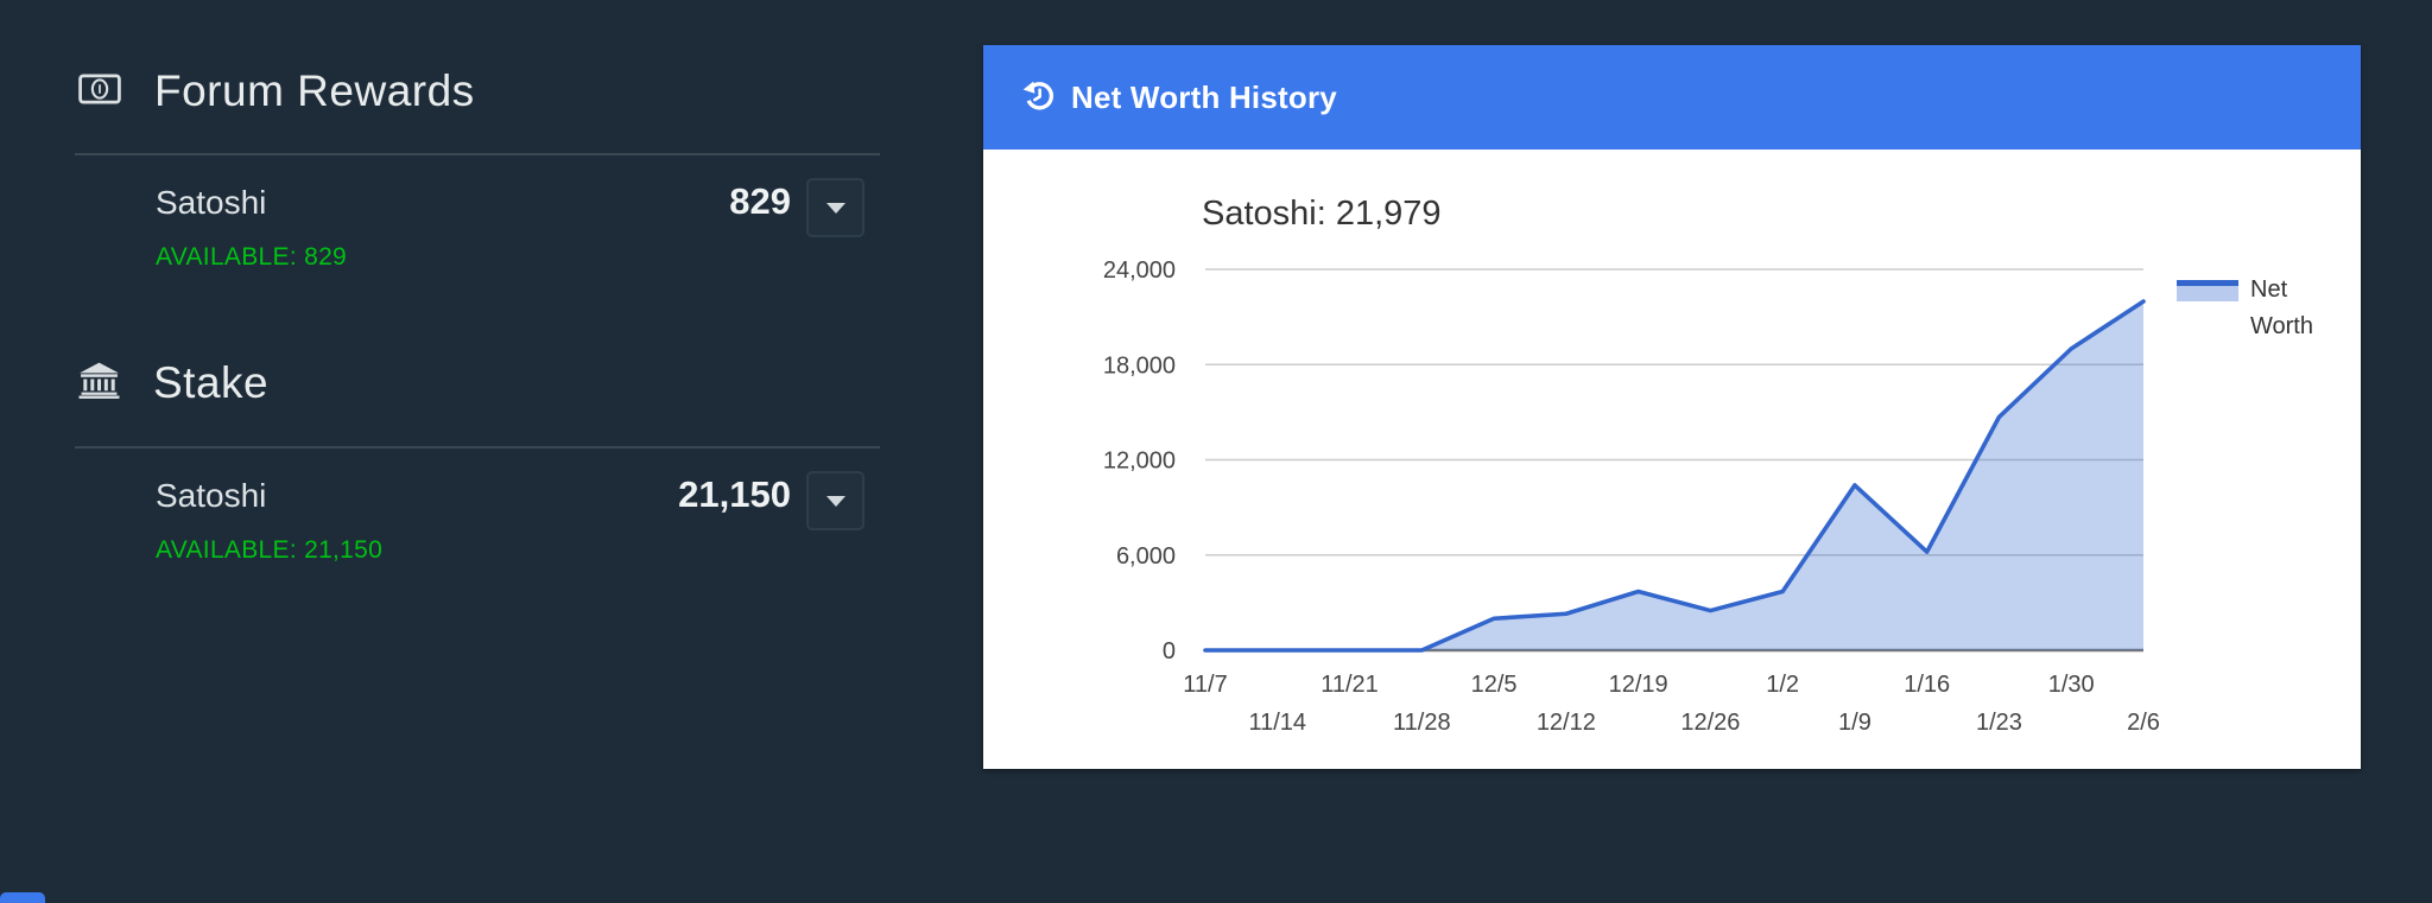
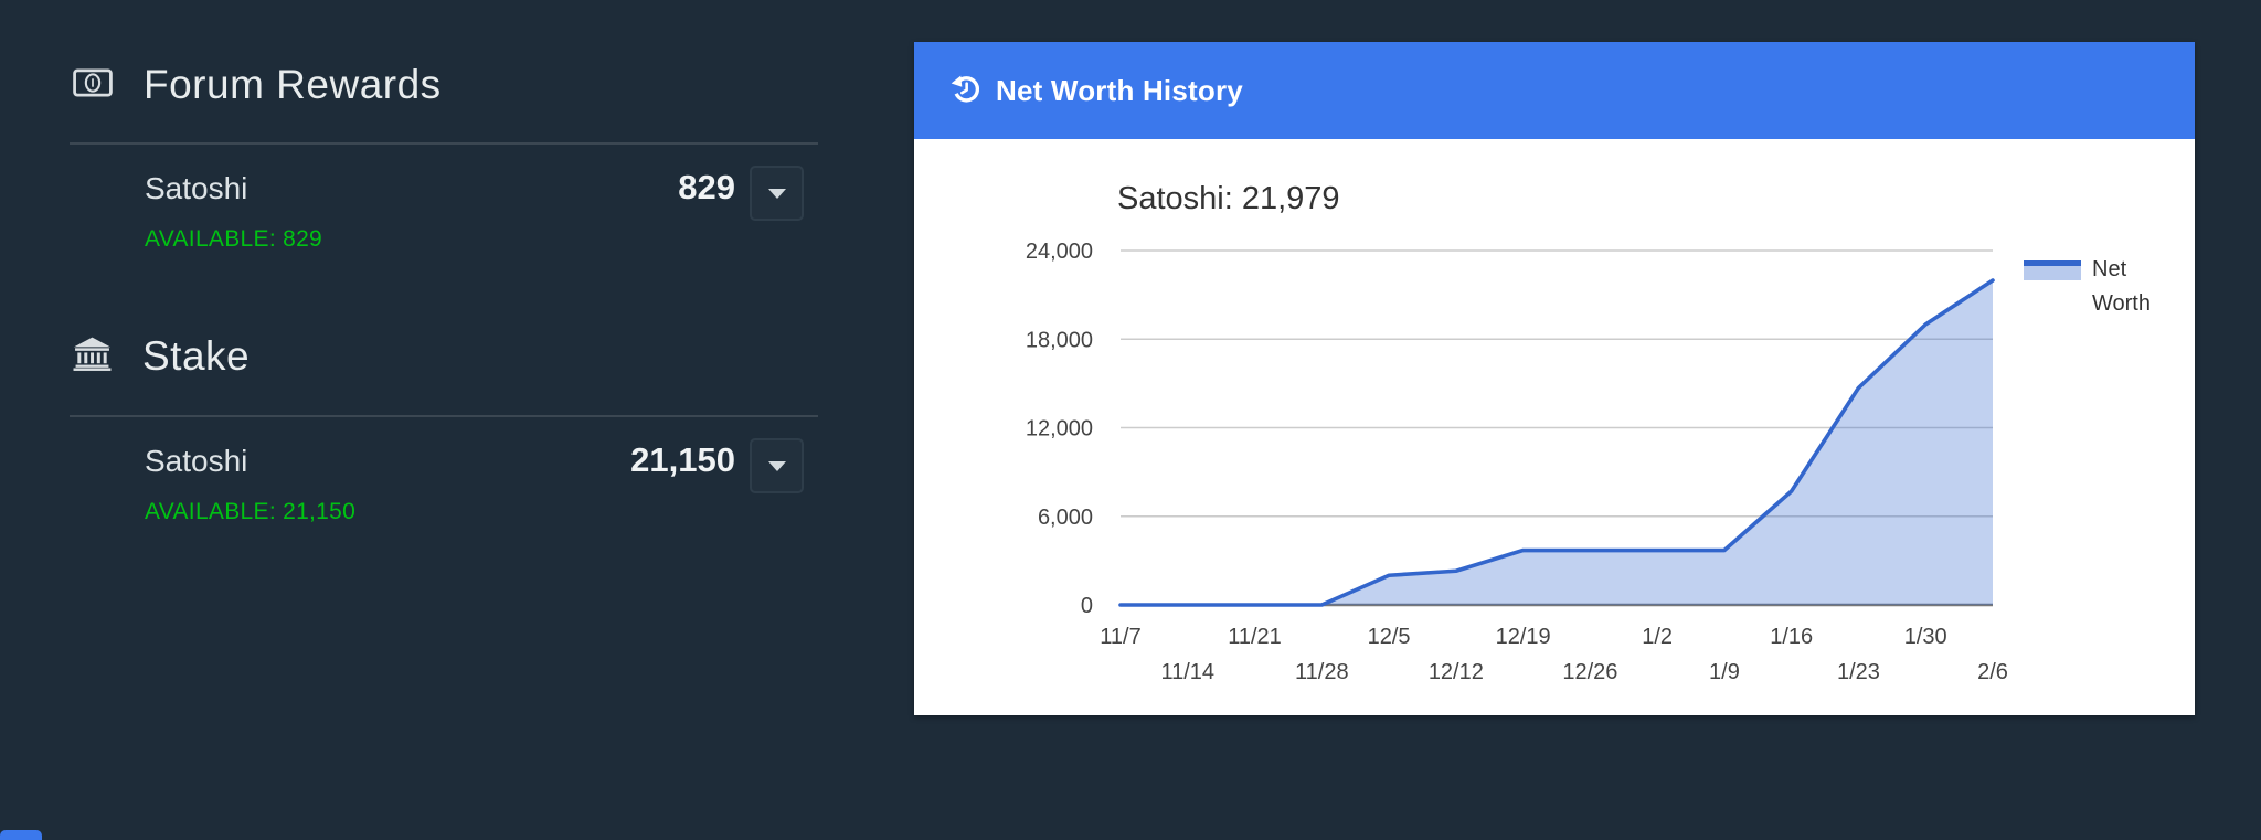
12/26: 2500 -> 3700
1/9: 10400 -> 3700
1/16: 6200 -> 7700
